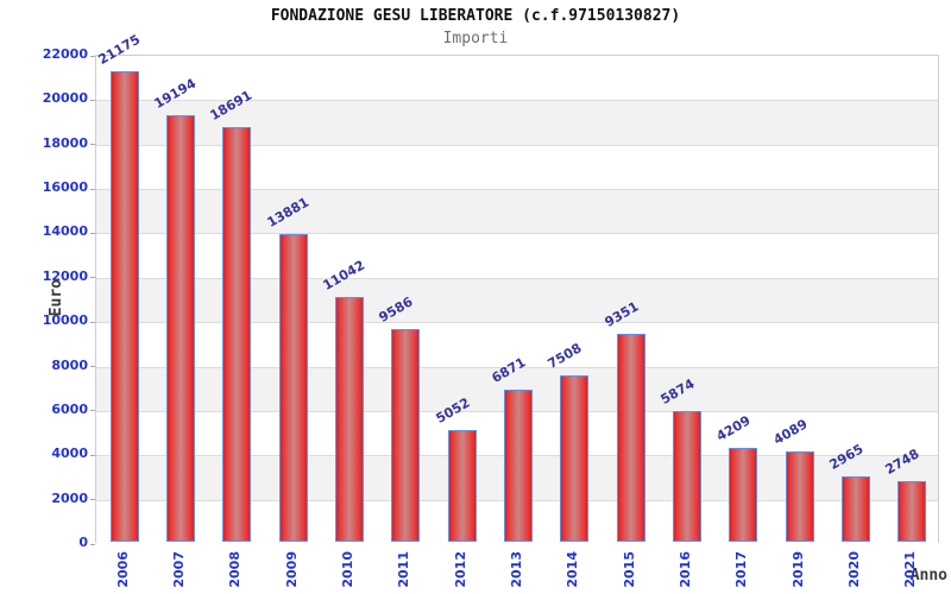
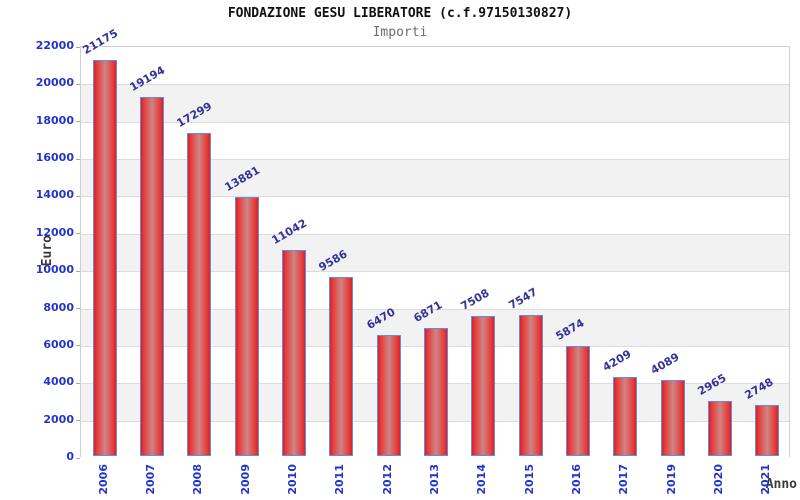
2008: 18691 -> 17299
2012: 5052 -> 6470
2015: 9351 -> 7547
